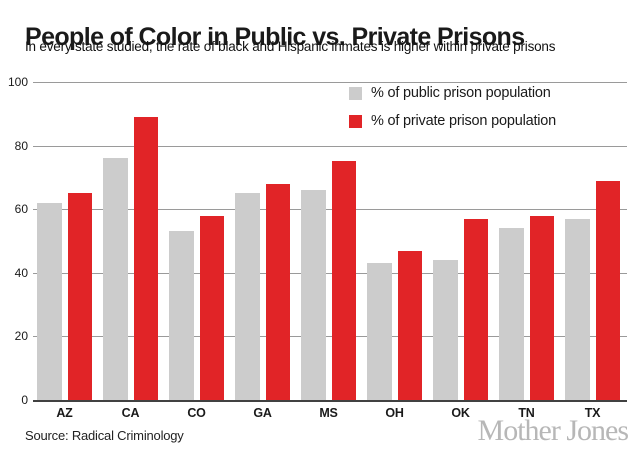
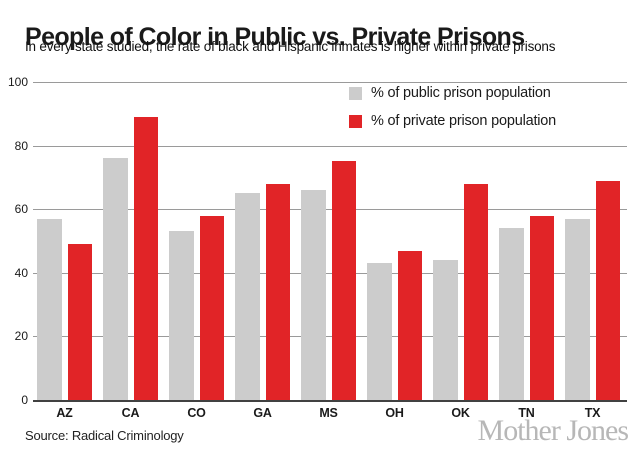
% of public prison population/AZ: 62 -> 57
% of private prison population/AZ: 65 -> 49
% of private prison population/OK: 57 -> 68
